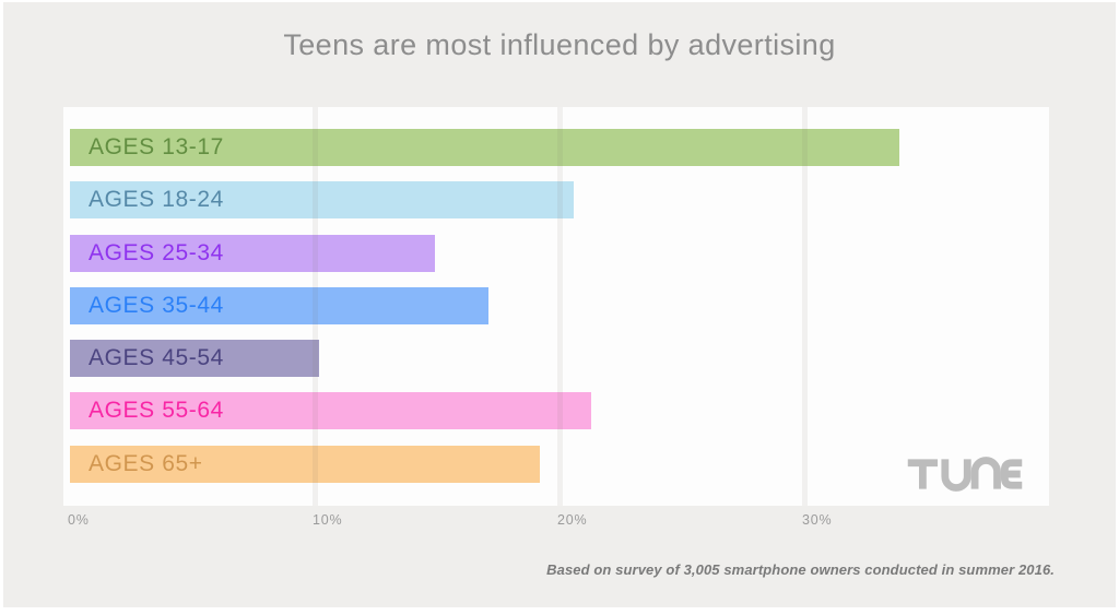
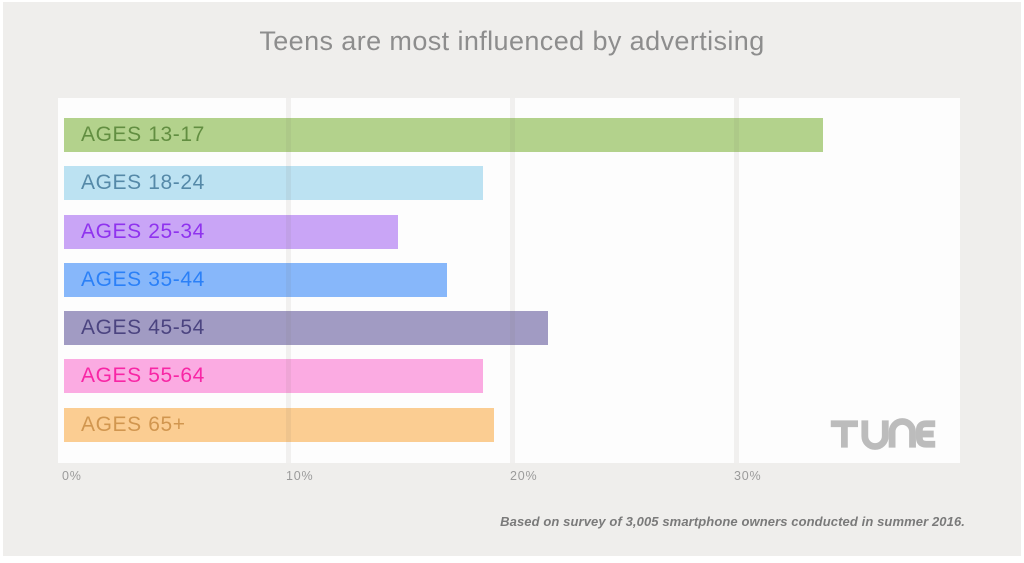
AGES 18-24: 20.6% -> 18.7%
AGES 45-54: 10.2% -> 21.6%
AGES 55-64: 21.3% -> 18.7%
